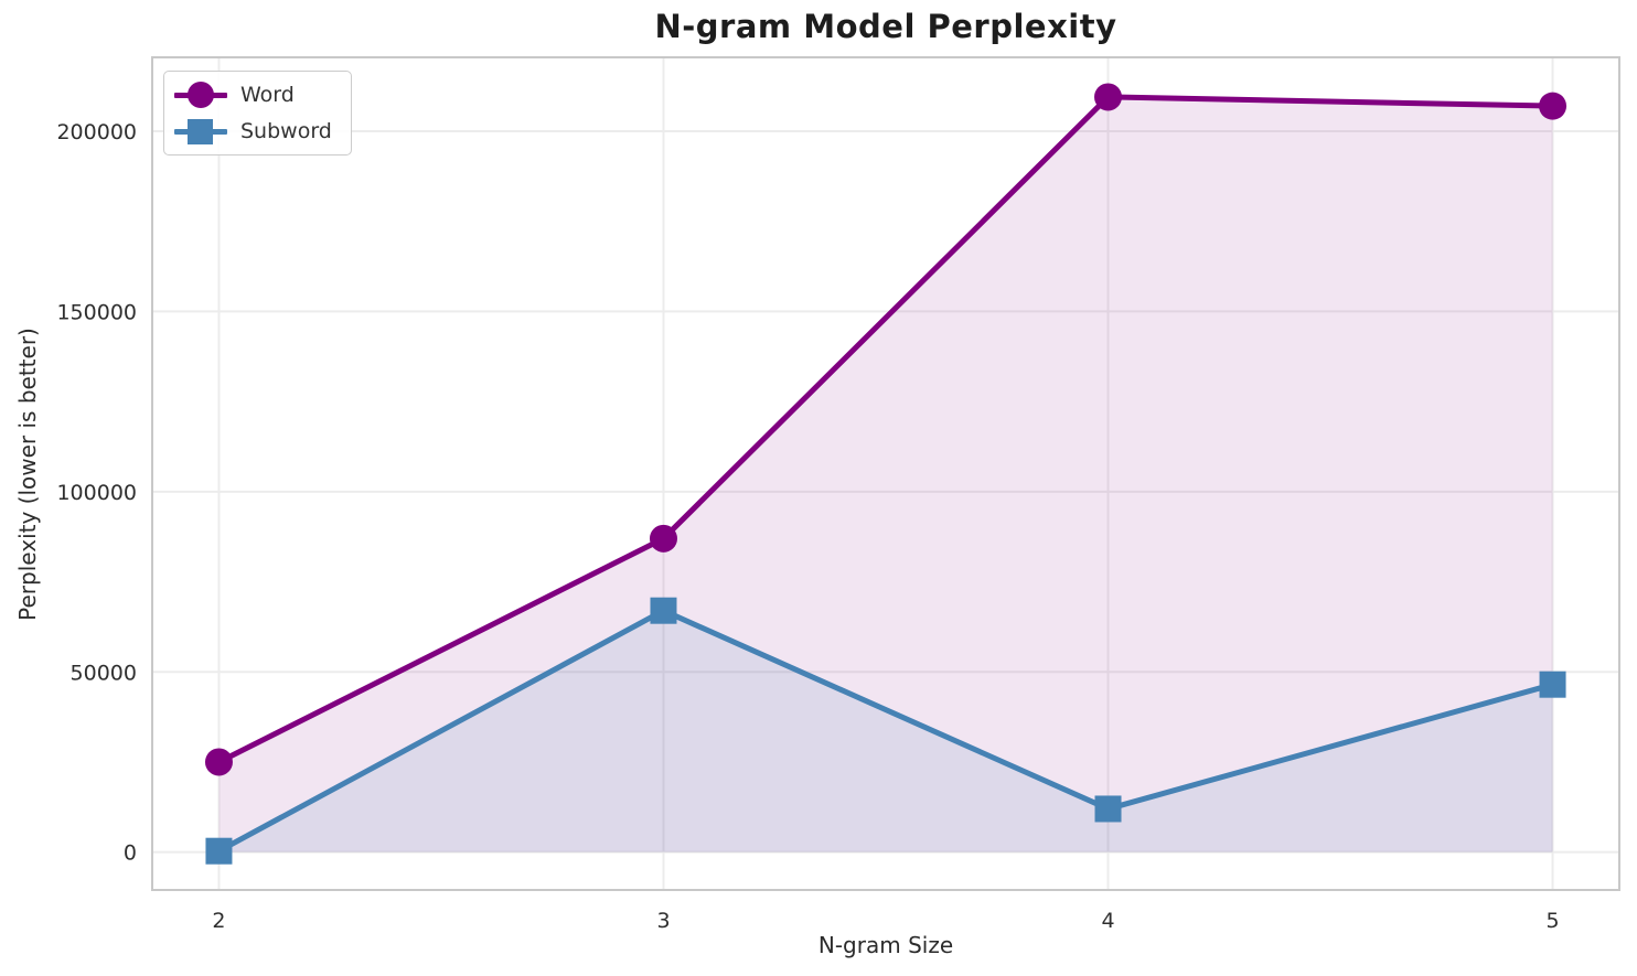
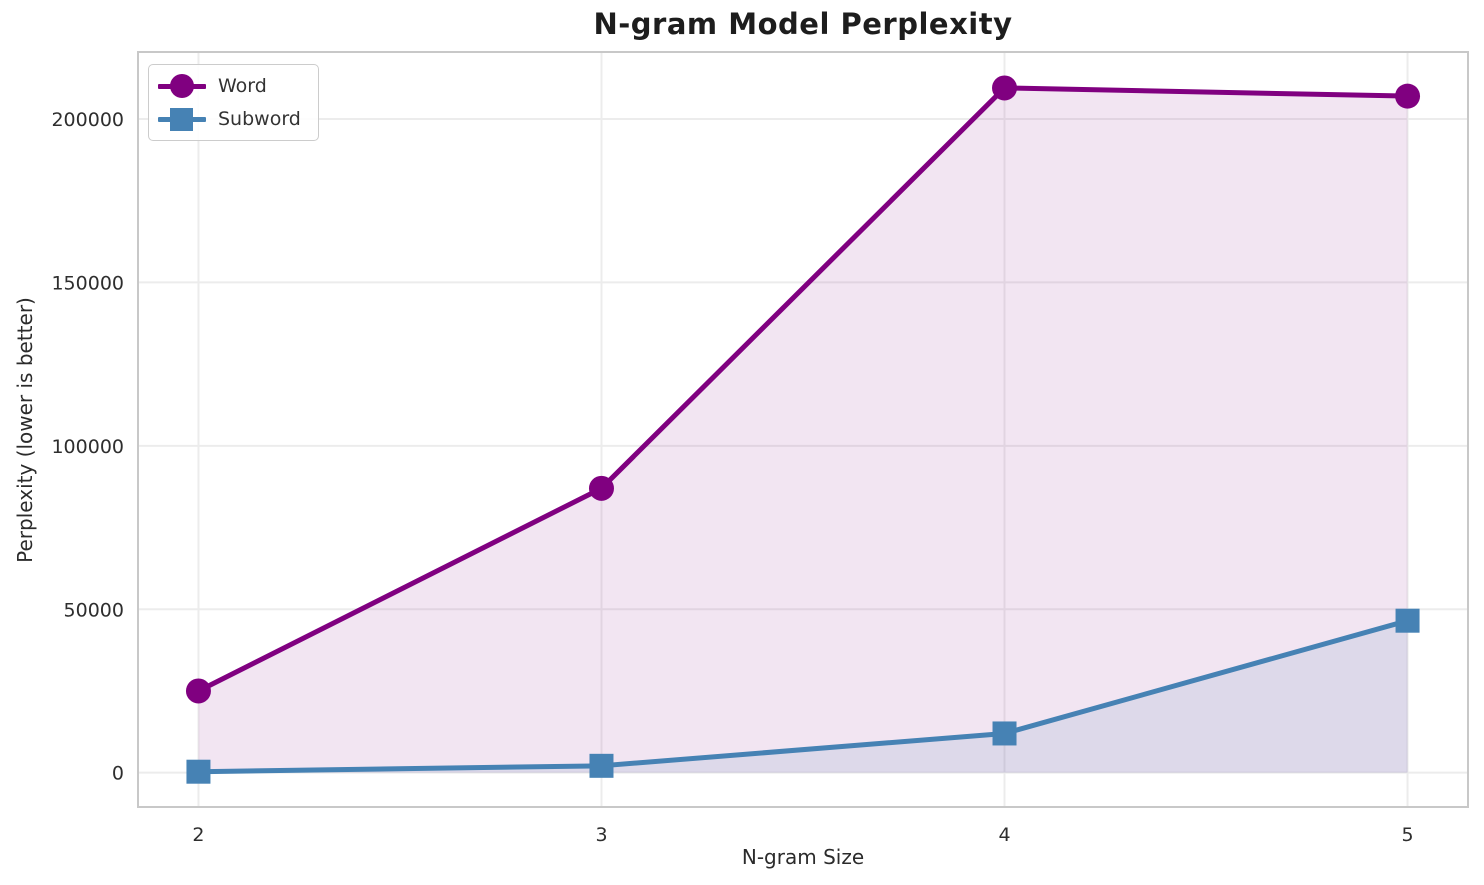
Subword/3: 67000 -> 2000
